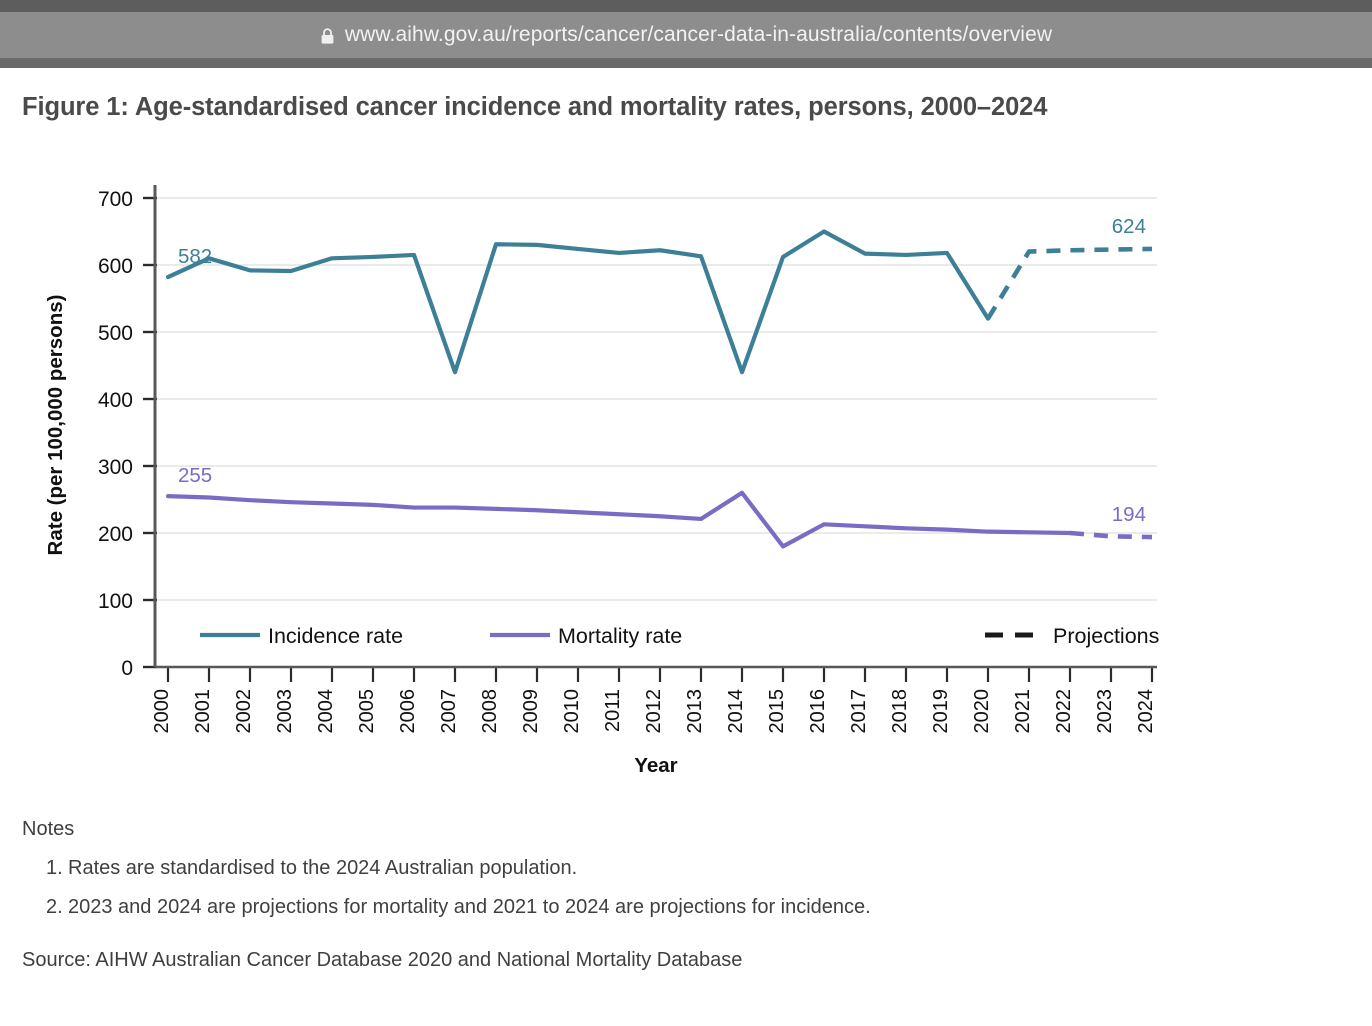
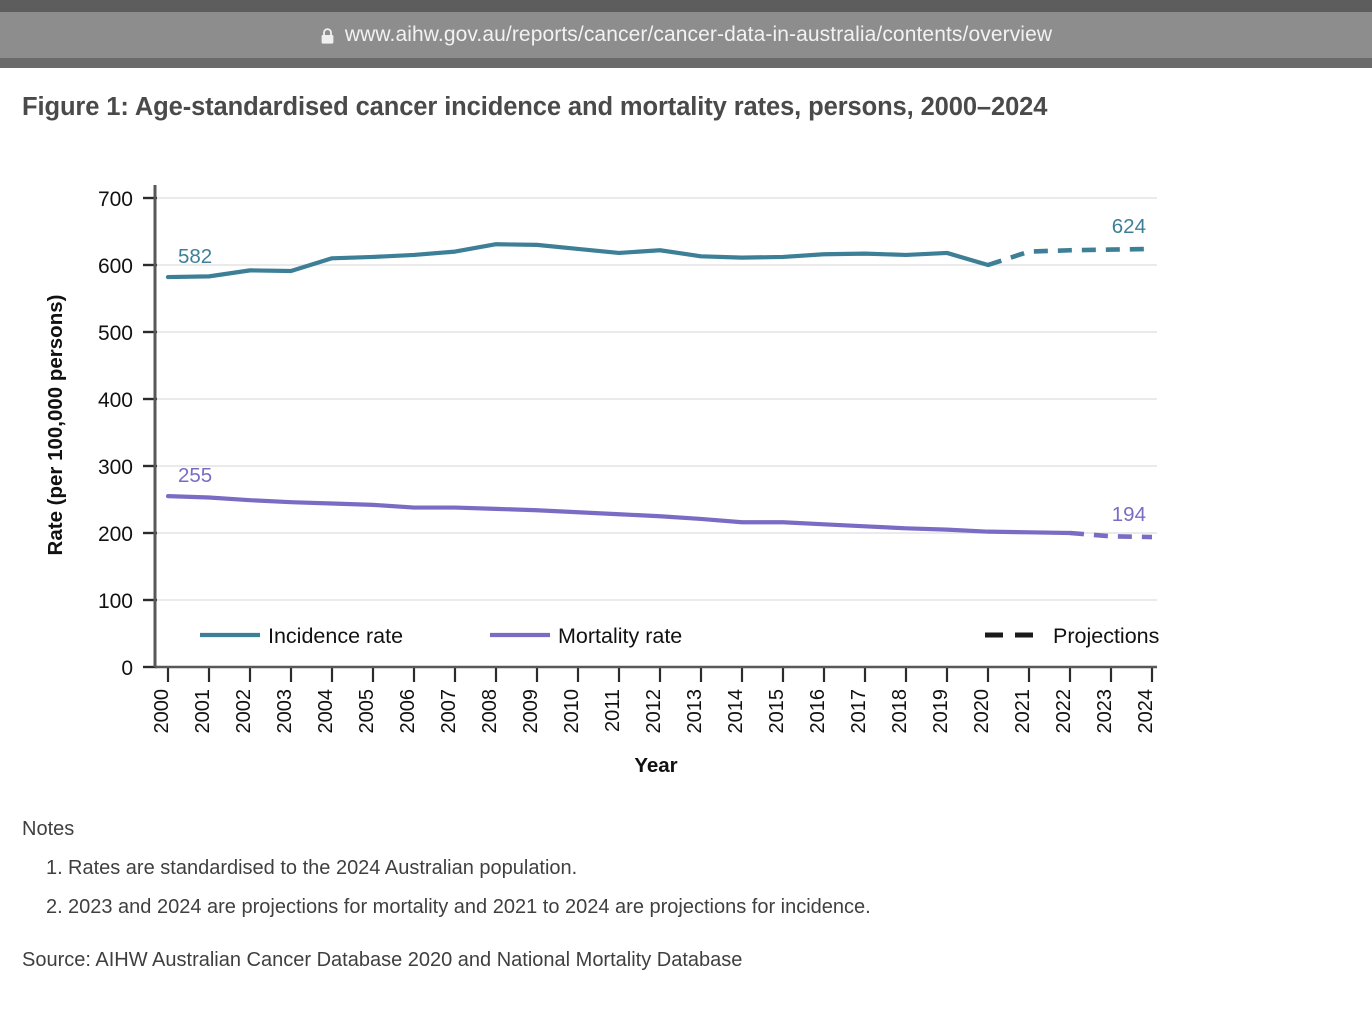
Incidence rate/2001: 610 -> 580
Incidence rate/2007: 440 -> 620
Incidence rate/2014: 440 -> 610
Mortality rate/2014: 260 -> 220
Mortality rate/2015: 180 -> 220
Incidence rate/2016: 650 -> 620
Incidence rate/2020: 520 -> 600
